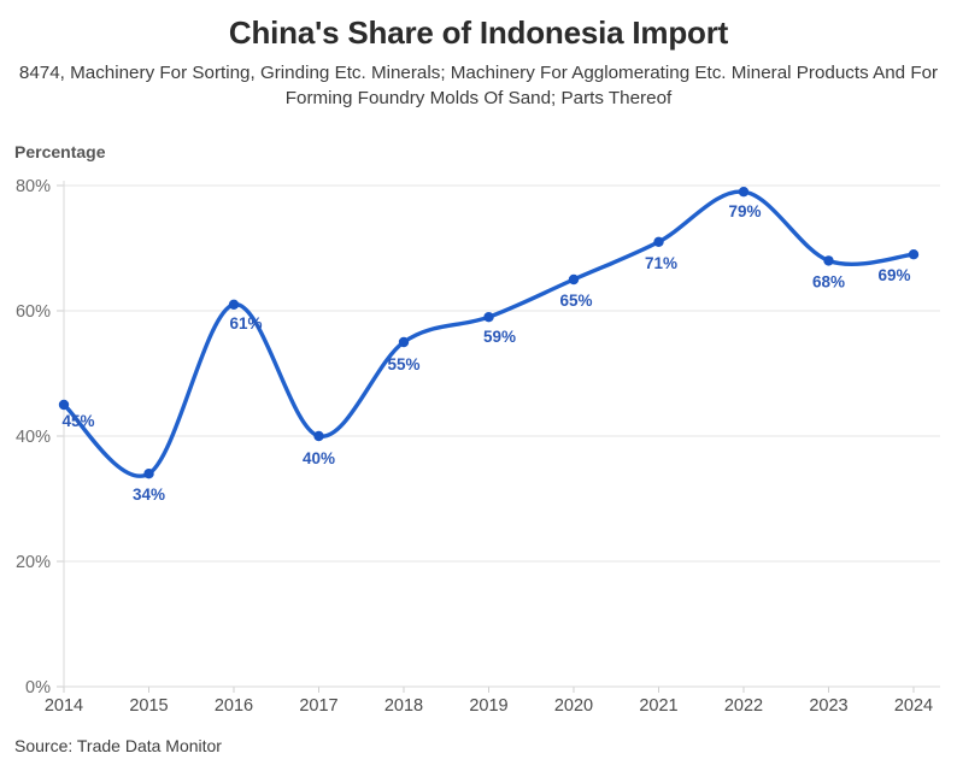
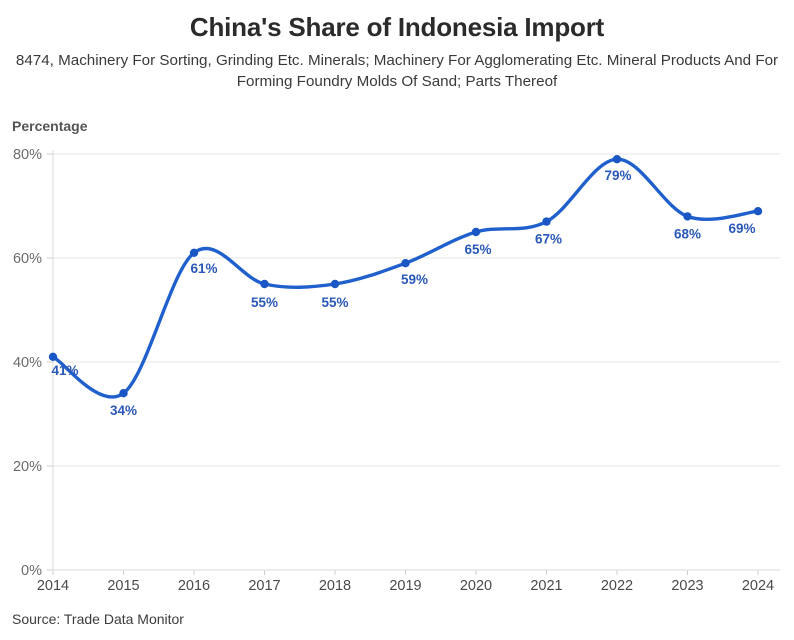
2014: 45% -> 41%
2017: 40% -> 55%
2021: 71% -> 67%
